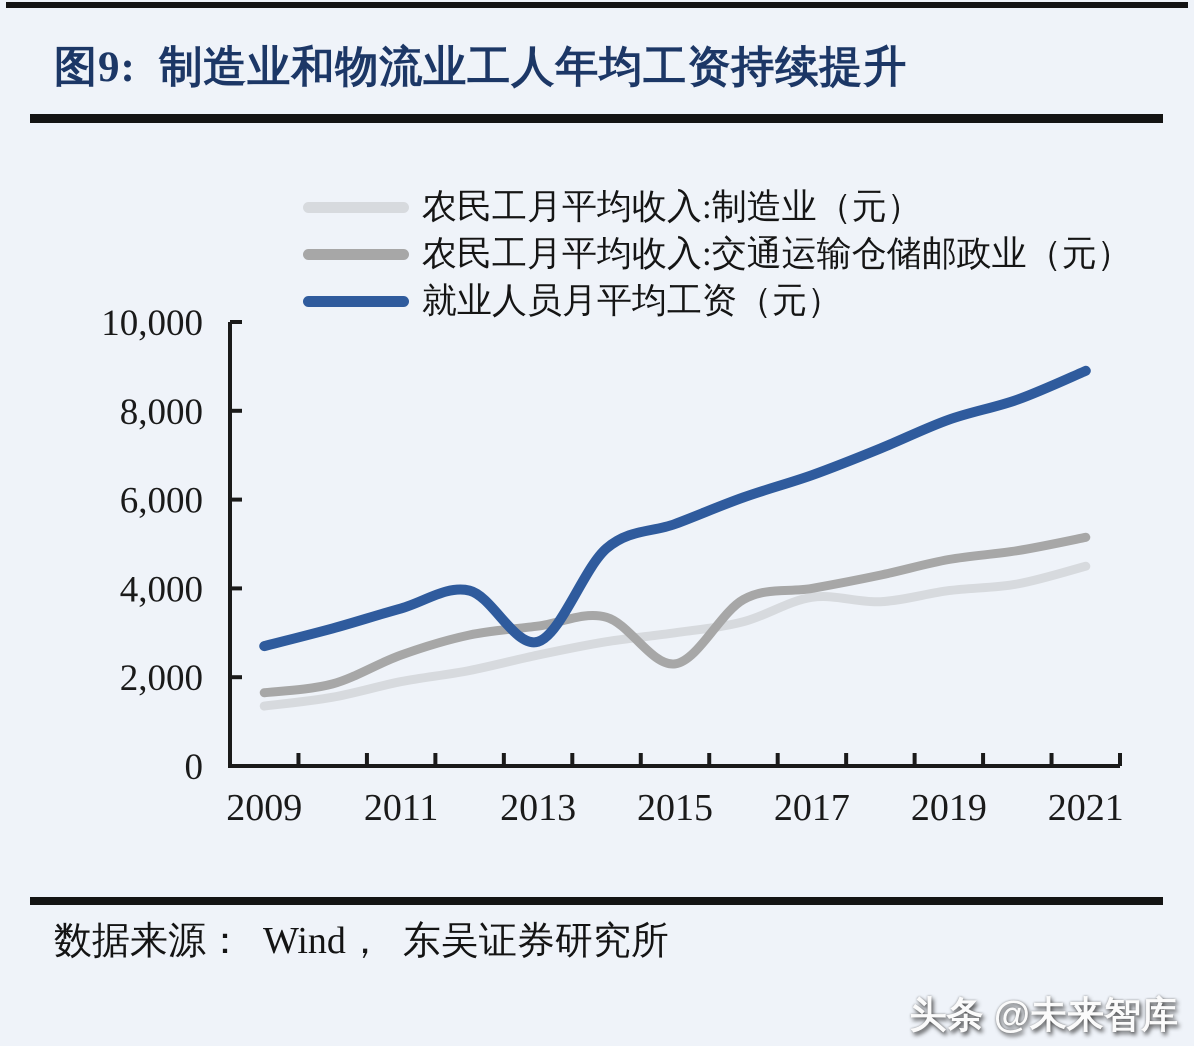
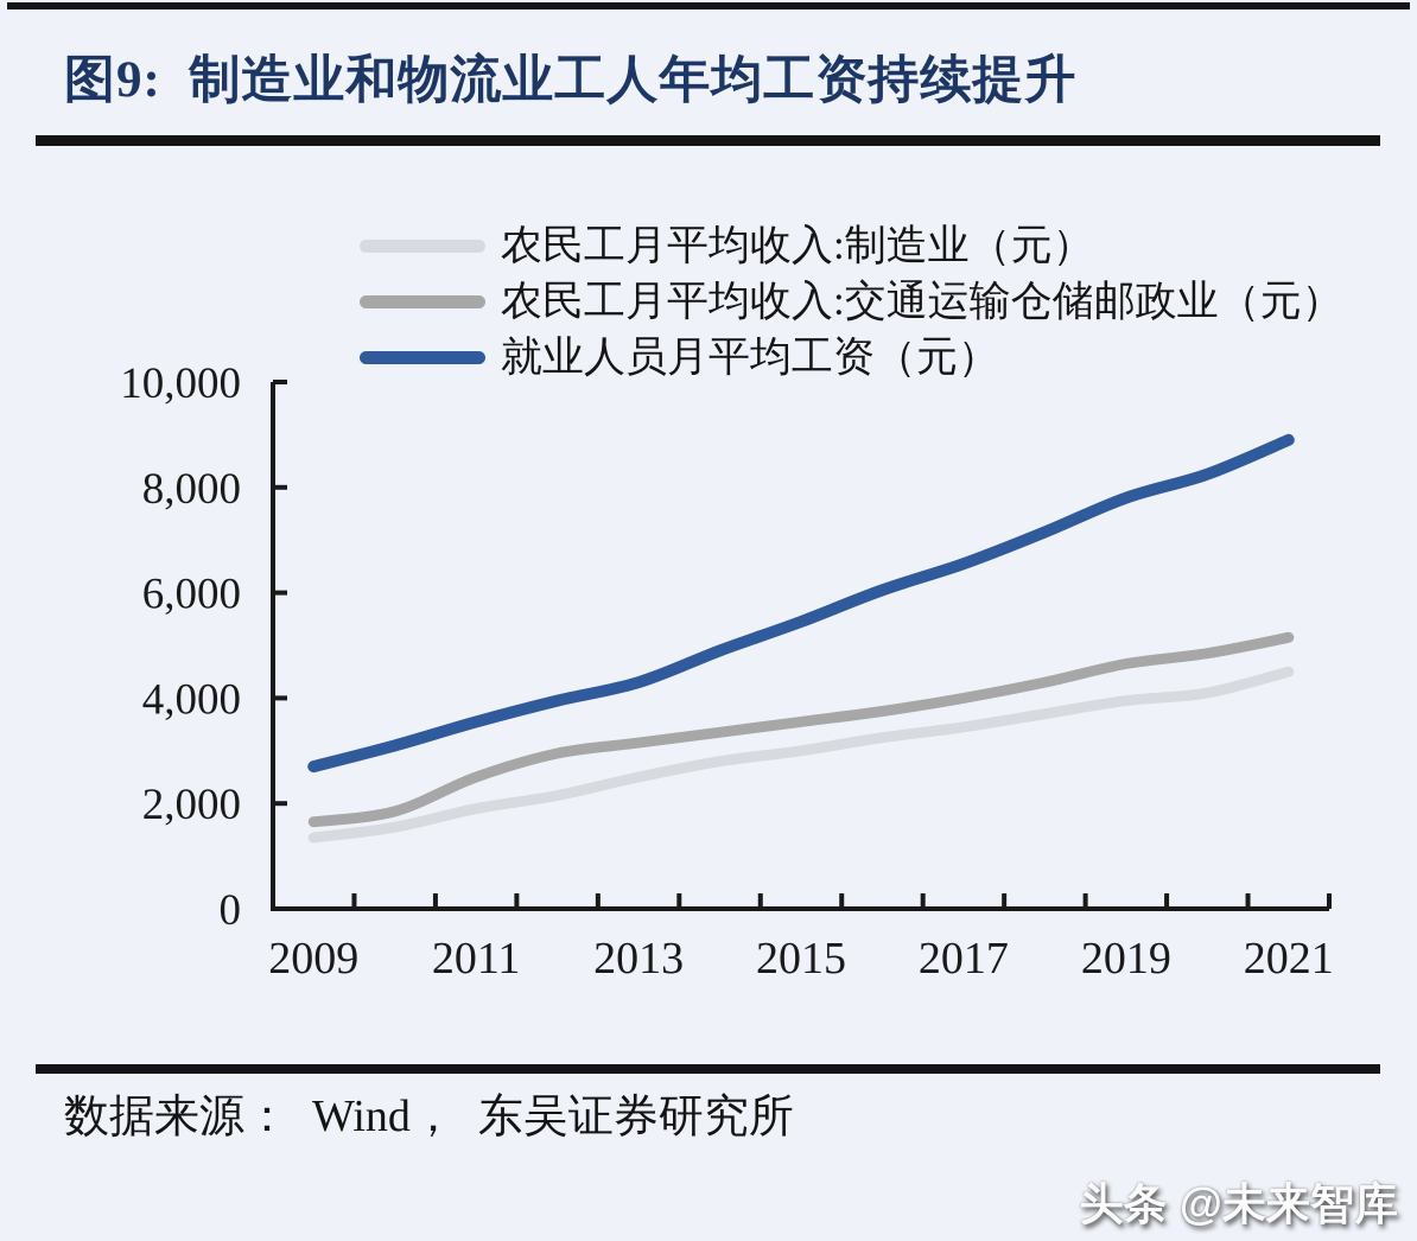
就业人员月平均工资（元）/2013: 2800 -> 4300
农民工月平均收入:交通运输仓储邮政业（元）/2015: 2300 -> 3600
农民工月平均收入:制造业（元）/2017: 3800 -> 3400
